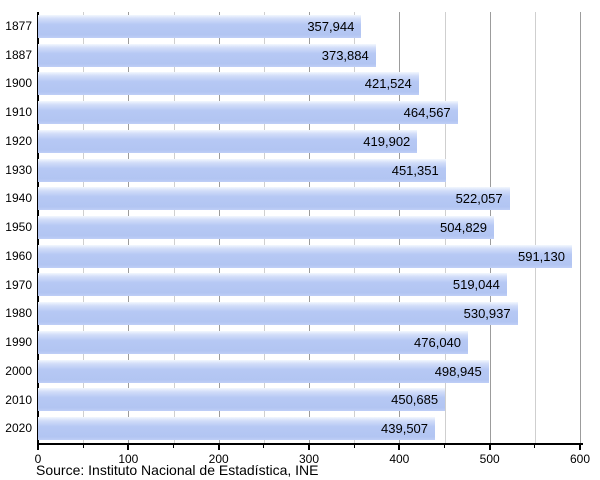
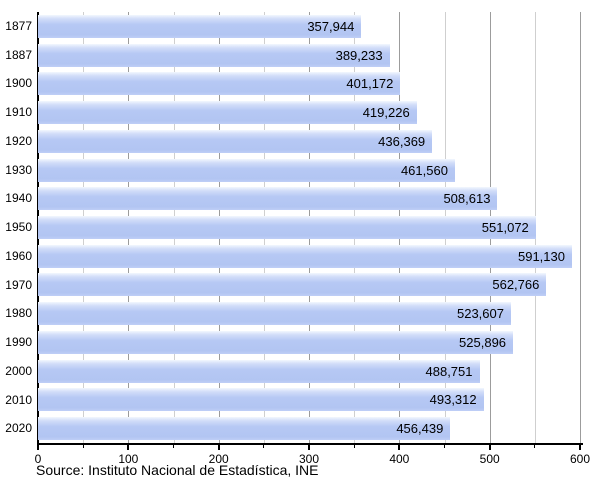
1887: 373,884 -> 389,233
1900: 421,524 -> 401,172
1910: 464,567 -> 419,226
1920: 419,902 -> 436,369
1930: 451,351 -> 461,560
1940: 522,057 -> 508,613
1950: 504,829 -> 551,072
1970: 519,044 -> 562,766
1980: 530,937 -> 523,607
1990: 476,040 -> 525,896
2000: 498,945 -> 488,751
2010: 450,685 -> 493,312
2020: 439,507 -> 456,439
